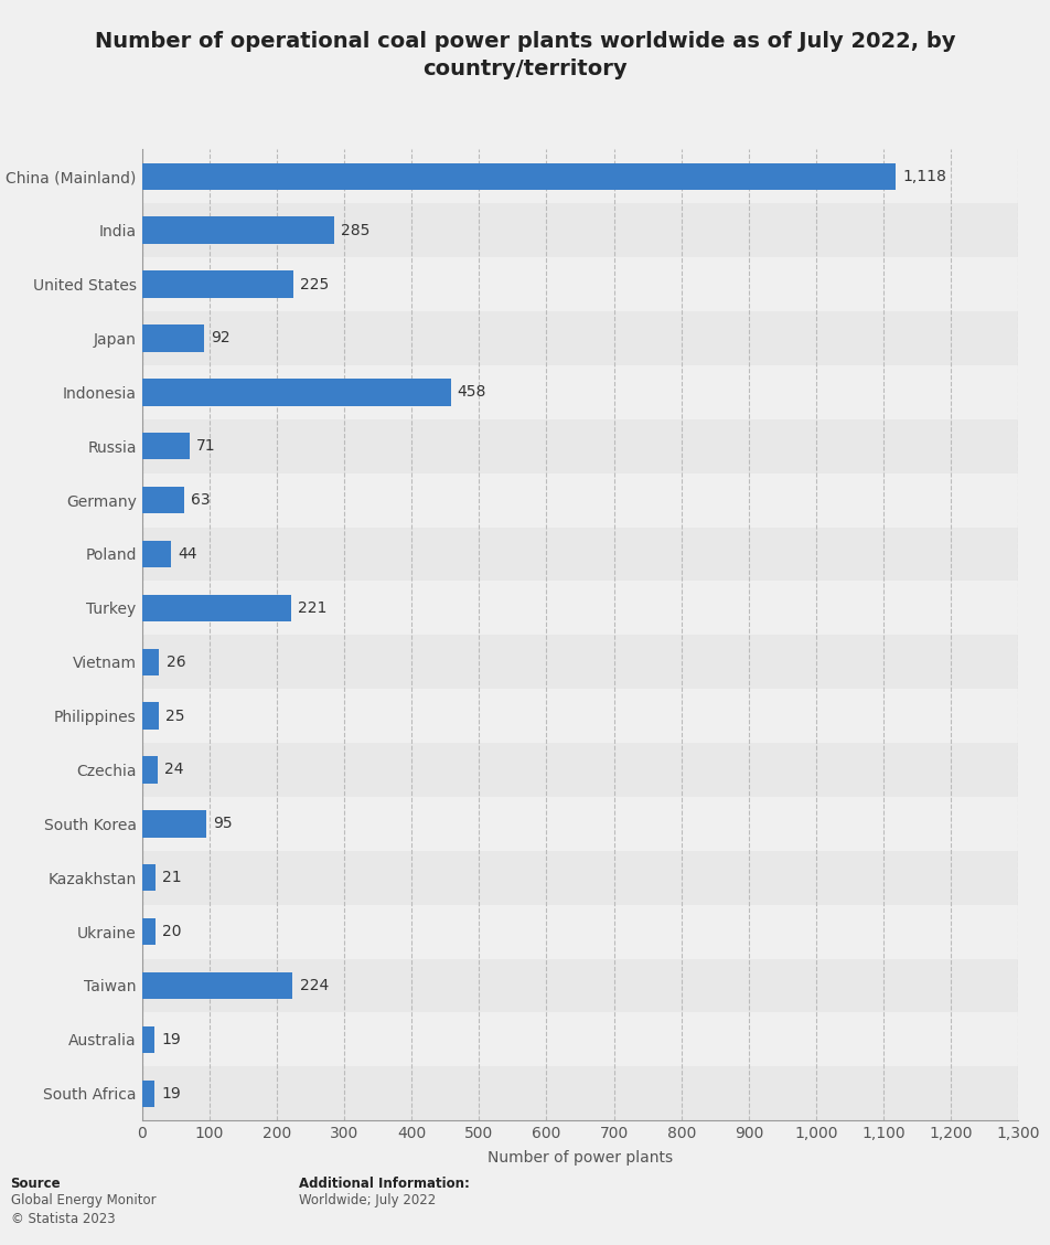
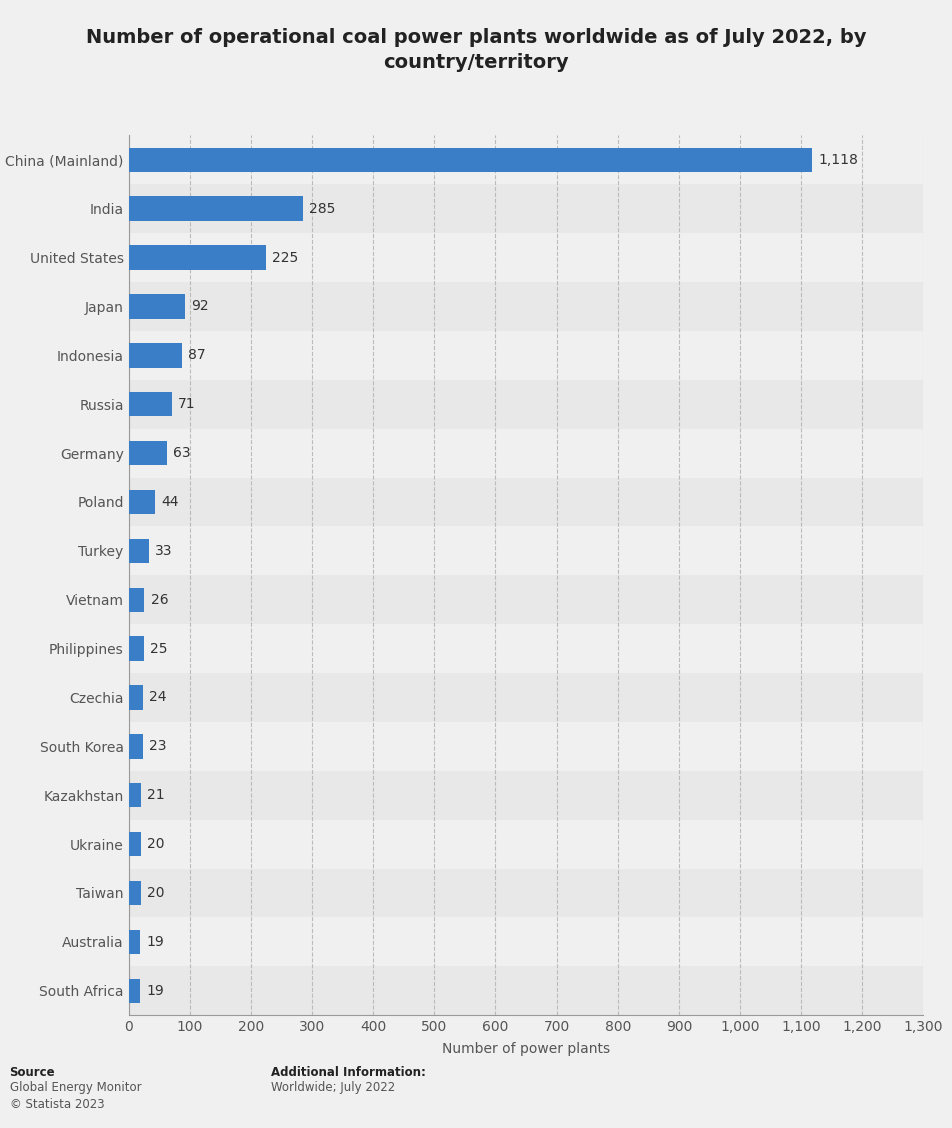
Indonesia: 458 -> 87
Turkey: 221 -> 33
South Korea: 95 -> 23
Taiwan: 224 -> 20
